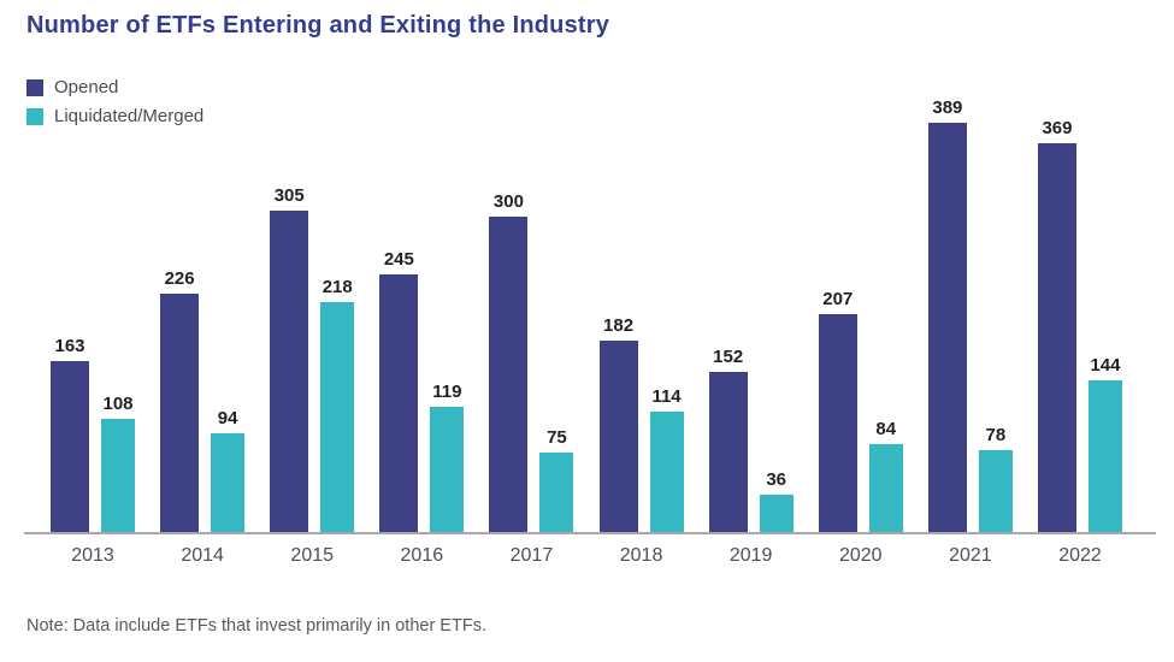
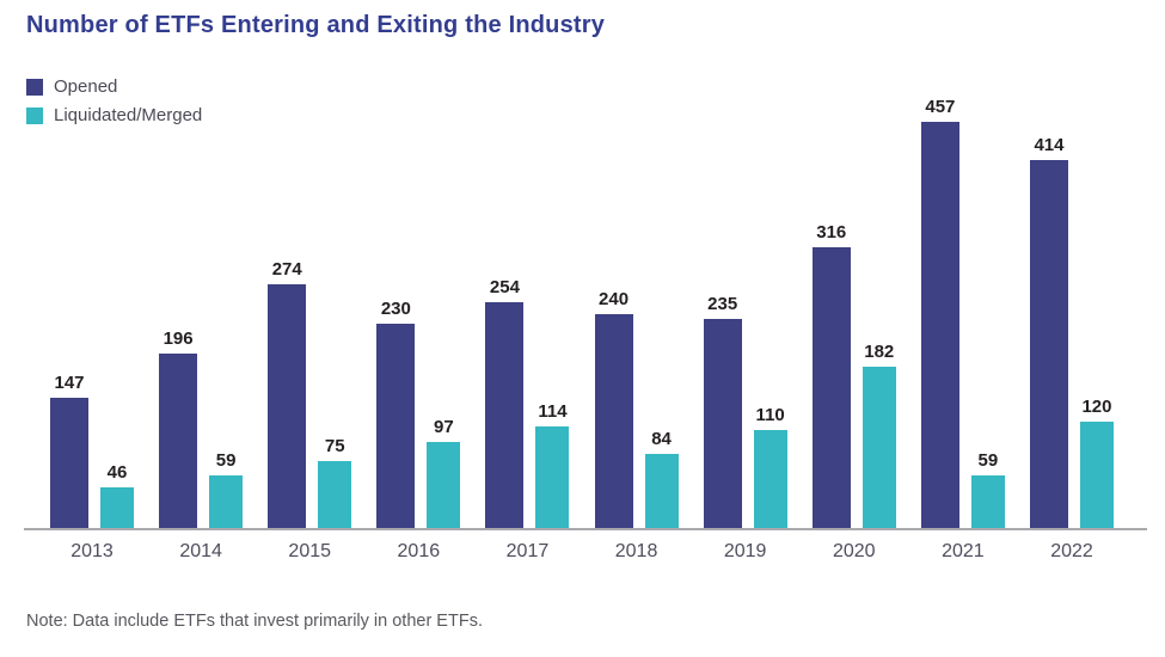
Opened/2013: 163 -> 147
Liquidated/Merged/2013: 108 -> 46
Opened/2014: 226 -> 196
Liquidated/Merged/2014: 94 -> 59
Opened/2015: 305 -> 274
Liquidated/Merged/2015: 218 -> 75
Opened/2016: 245 -> 230
Liquidated/Merged/2016: 119 -> 97
Opened/2017: 300 -> 254
Liquidated/Merged/2017: 75 -> 114
Opened/2018: 182 -> 240
Liquidated/Merged/2018: 114 -> 84
Opened/2019: 152 -> 235
Liquidated/Merged/2019: 36 -> 110
Opened/2020: 207 -> 316
Liquidated/Merged/2020: 84 -> 182
Opened/2021: 389 -> 457
Liquidated/Merged/2021: 78 -> 59
Opened/2022: 369 -> 414
Liquidated/Merged/2022: 144 -> 120
